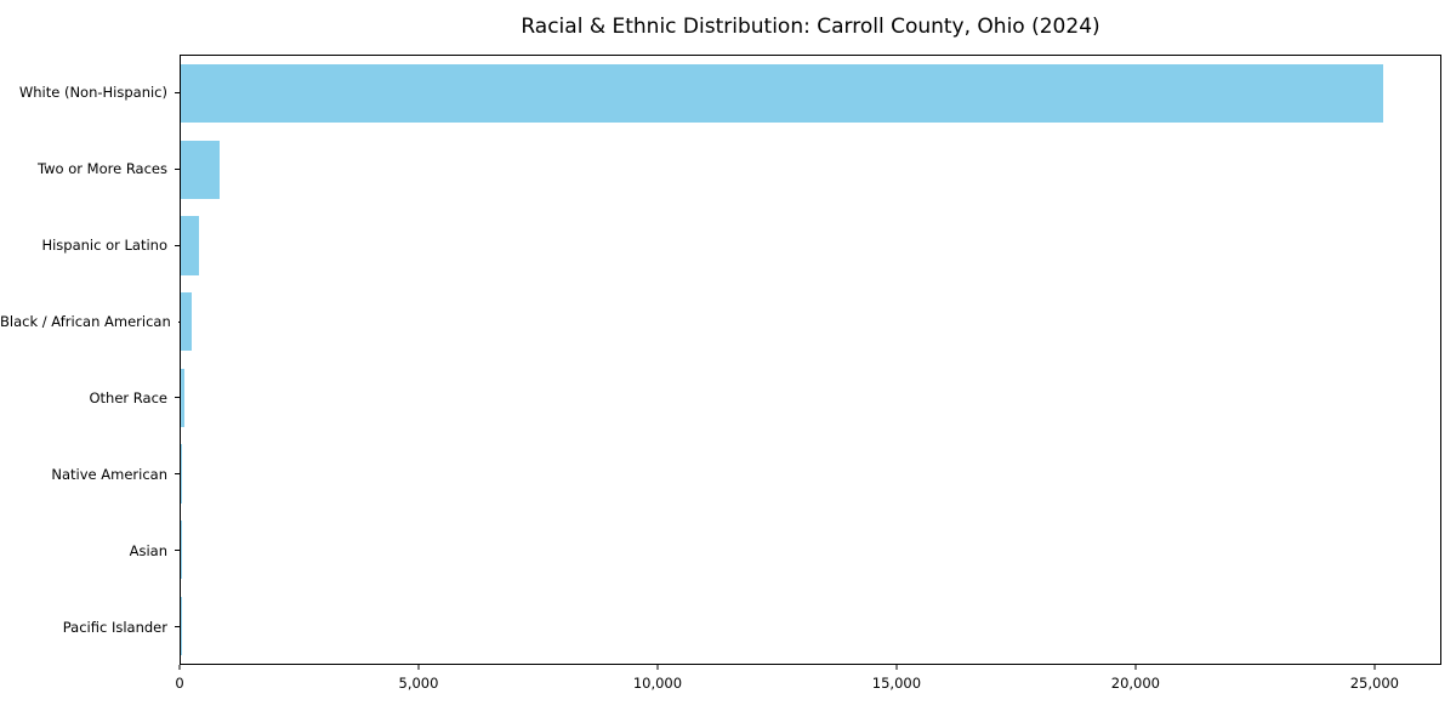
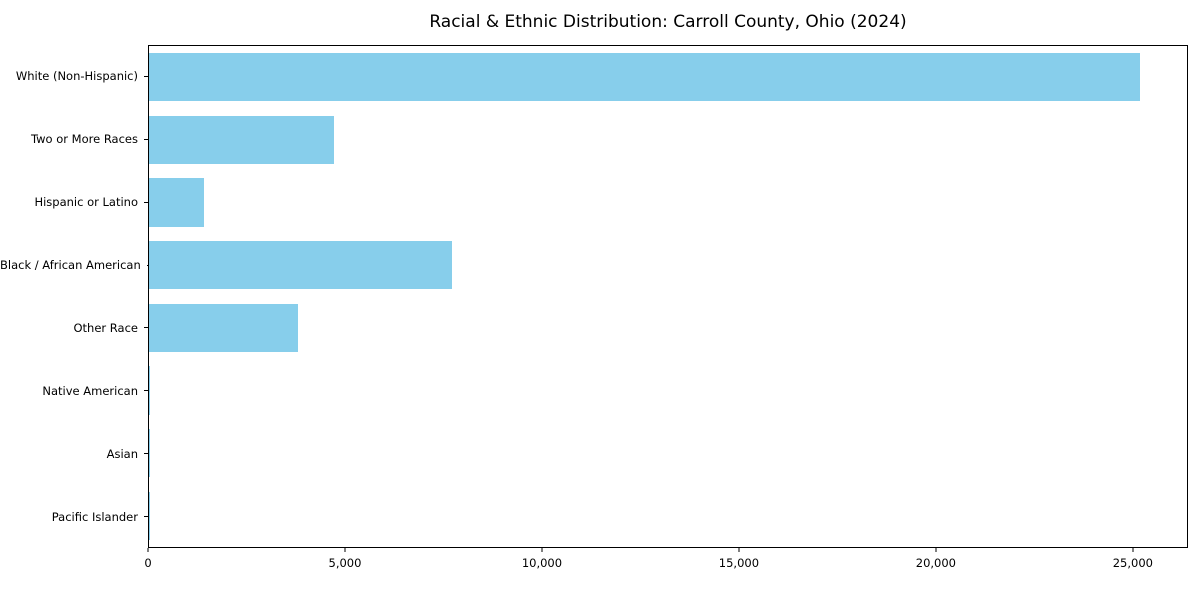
Two or More Races: 800 -> 4700
Hispanic or Latino: 400 -> 1400
Black / African American: 200 -> 7700
Other Race: 100 -> 3800
